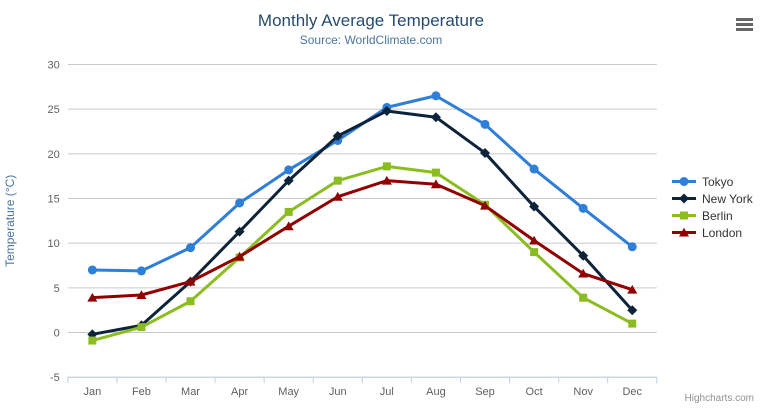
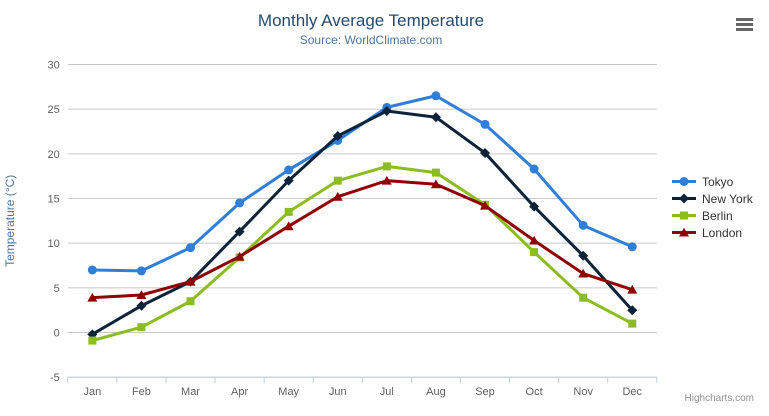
New York/Feb: 1 -> 3
Tokyo/Nov: 14 -> 12
